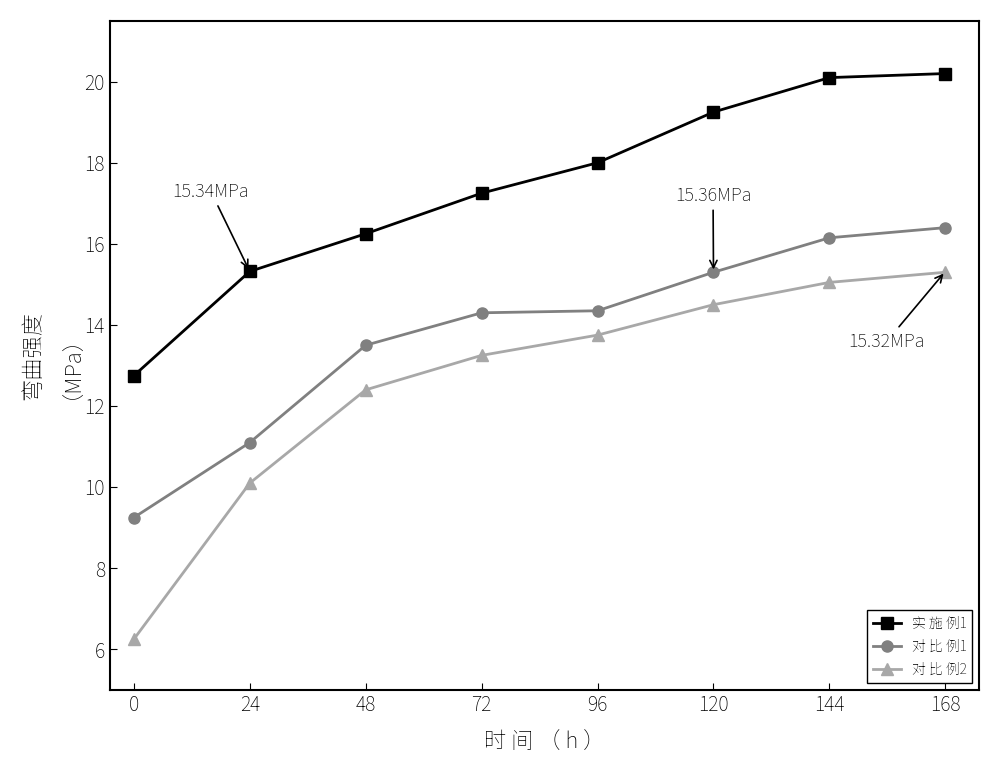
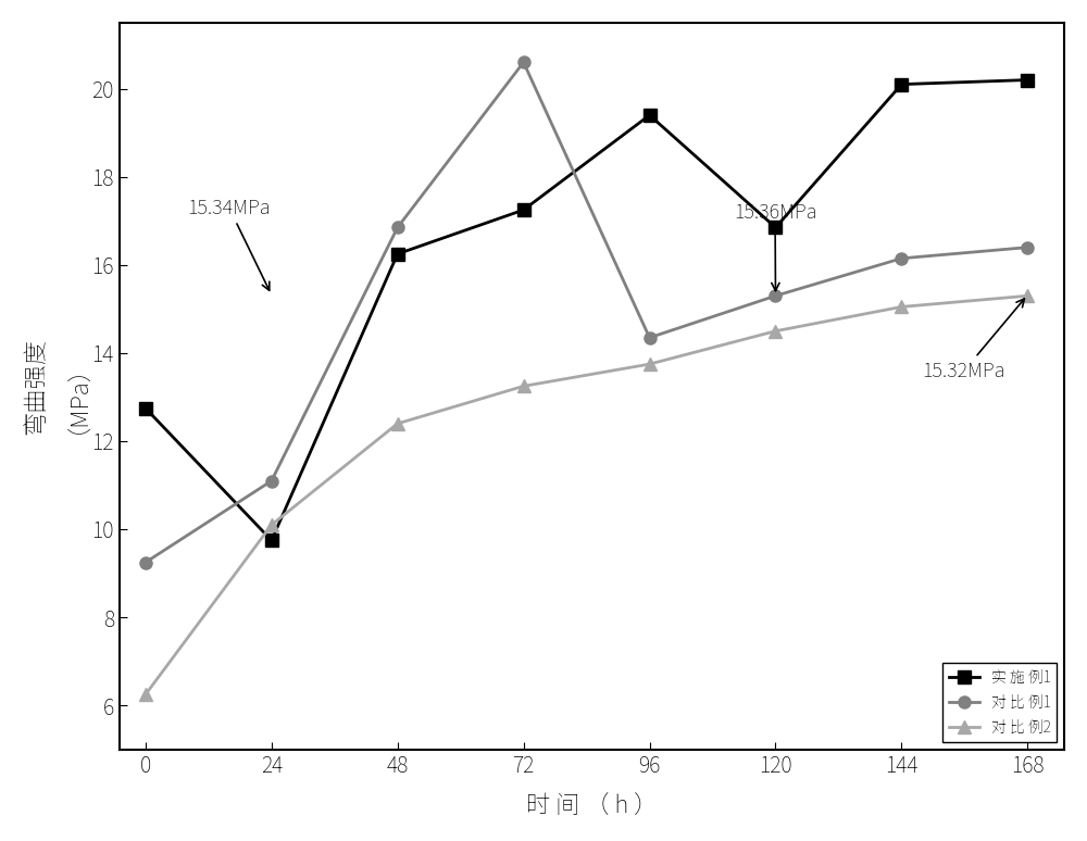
实 施 例1/24: 15.32 -> 9.75
对 比 例1/48: 13.50 -> 16.85
对 比 例1/72: 14.30 -> 20.60
实 施 例1/96: 18.00 -> 19.40
实 施 例1/120: 19.25 -> 16.85
